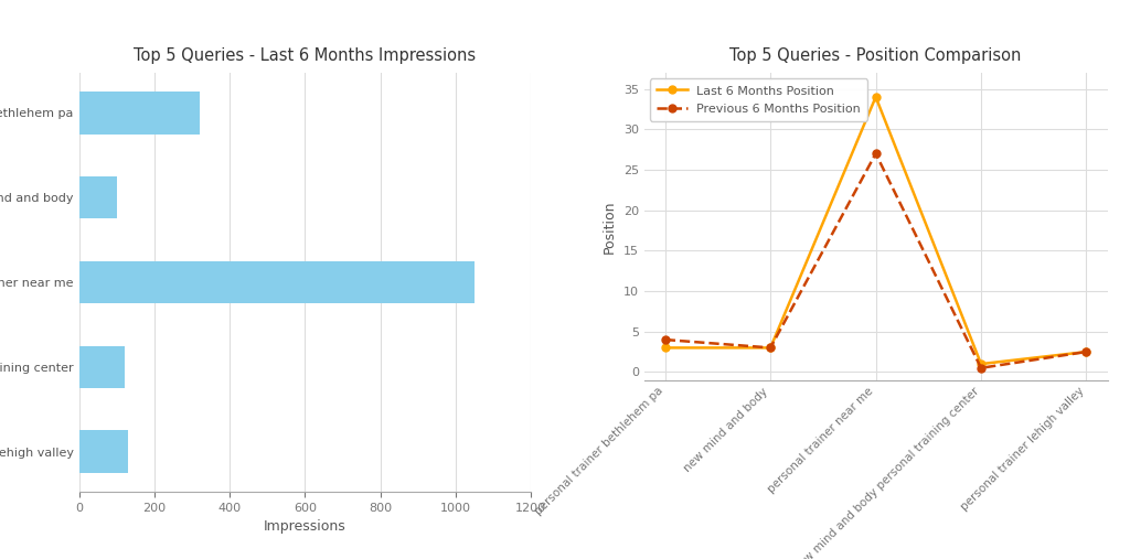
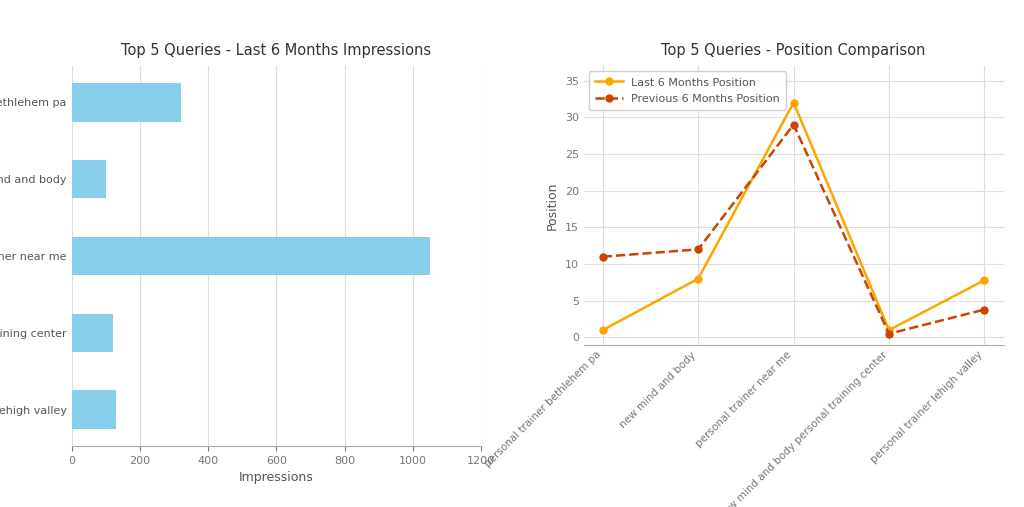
Top 5 Queries - Position Comparison/Last 6 Months Position/personal trainer bethlehem pa: 3.0 -> 1.0
Top 5 Queries - Position Comparison/Previous 6 Months Position/personal trainer bethlehem pa: 4.0 -> 11.0
Top 5 Queries - Position Comparison/Last 6 Months Position/new mind and body: 3.0 -> 8.0
Top 5 Queries - Position Comparison/Previous 6 Months Position/new mind and body: 3.0 -> 12.0
Top 5 Queries - Position Comparison/Last 6 Months Position/personal trainer near me: 34.0 -> 32.0
Top 5 Queries - Position Comparison/Previous 6 Months Position/personal trainer near me: 27.0 -> 29.0
Top 5 Queries - Position Comparison/Last 6 Months Position/personal trainer lehigh valley: 2.5 -> 7.8
Top 5 Queries - Position Comparison/Previous 6 Months Position/personal trainer lehigh valley: 2.5 -> 3.8
